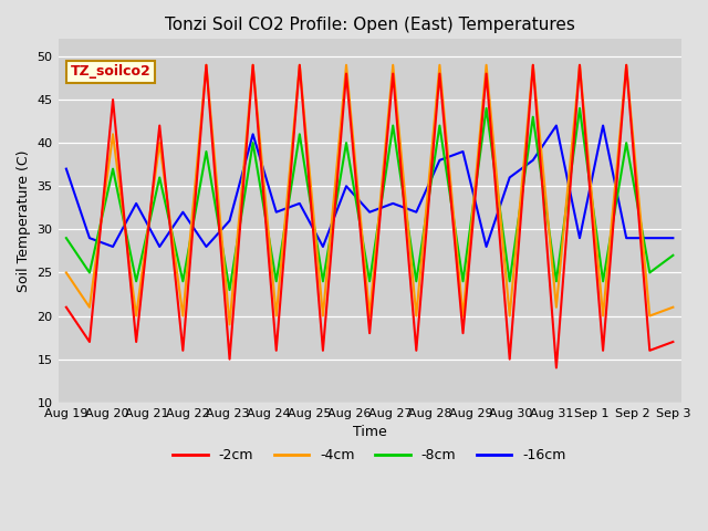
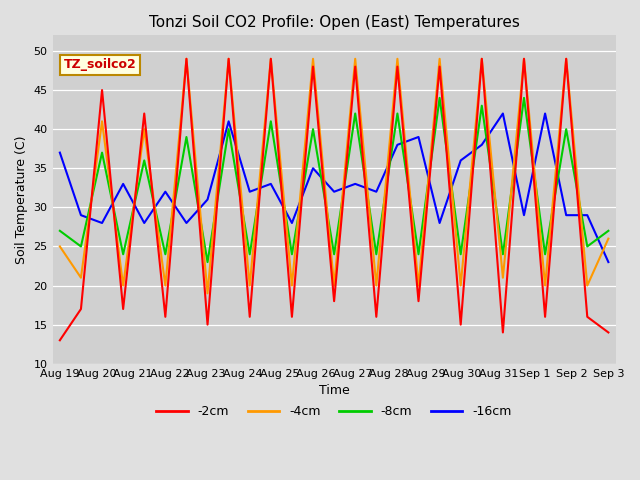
-2cm/Aug 19: 21 -> 13
-8cm/Aug 19: 29 -> 27
-2cm/Sep 3: 17 -> 14
-4cm/Sep 3: 21 -> 26
-16cm/Sep 3: 29 -> 23
